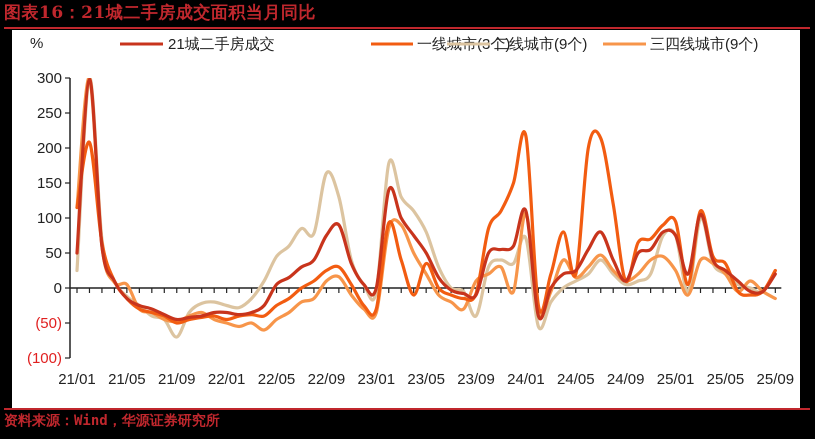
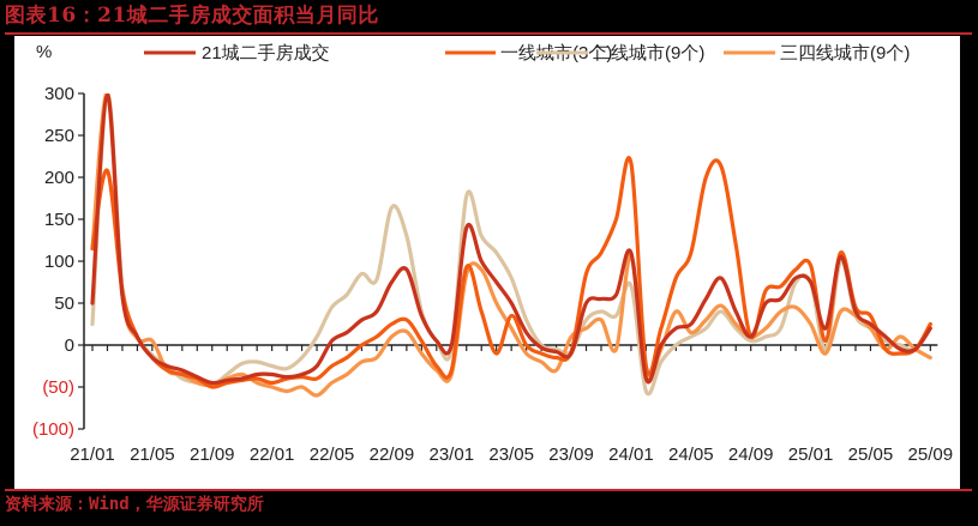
二线城市(9个)/21/09: -70 -> -50
二线城市(9个)/23/09: -40 -> -10
一线城市(3个)/24/05: 20 -> 110
